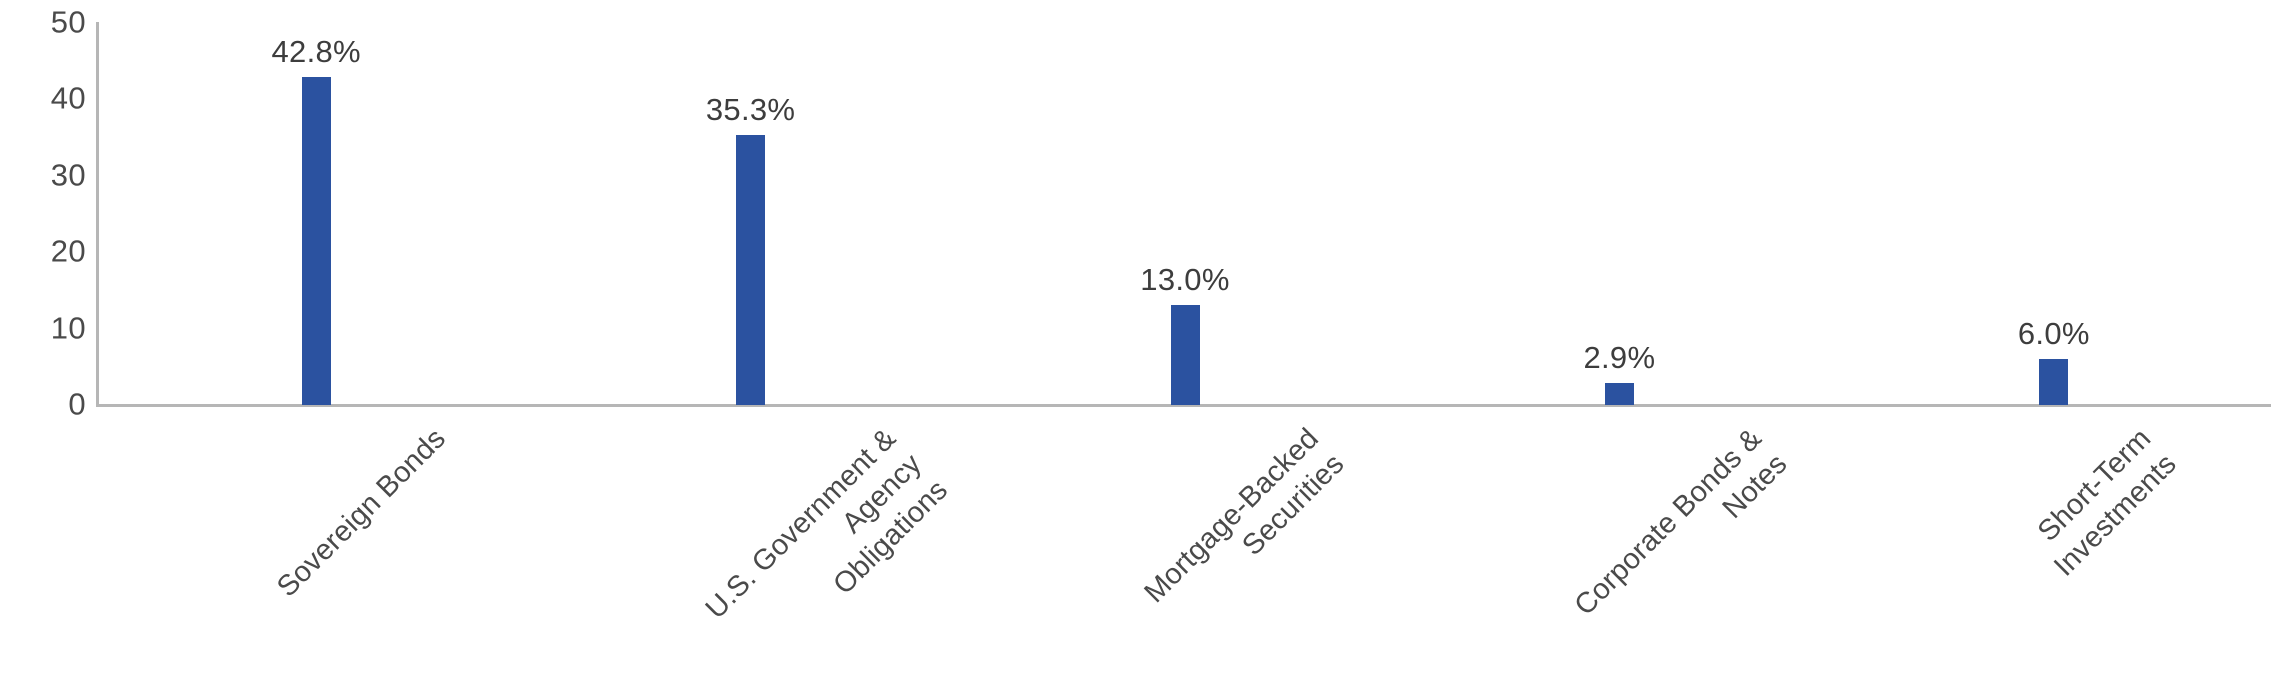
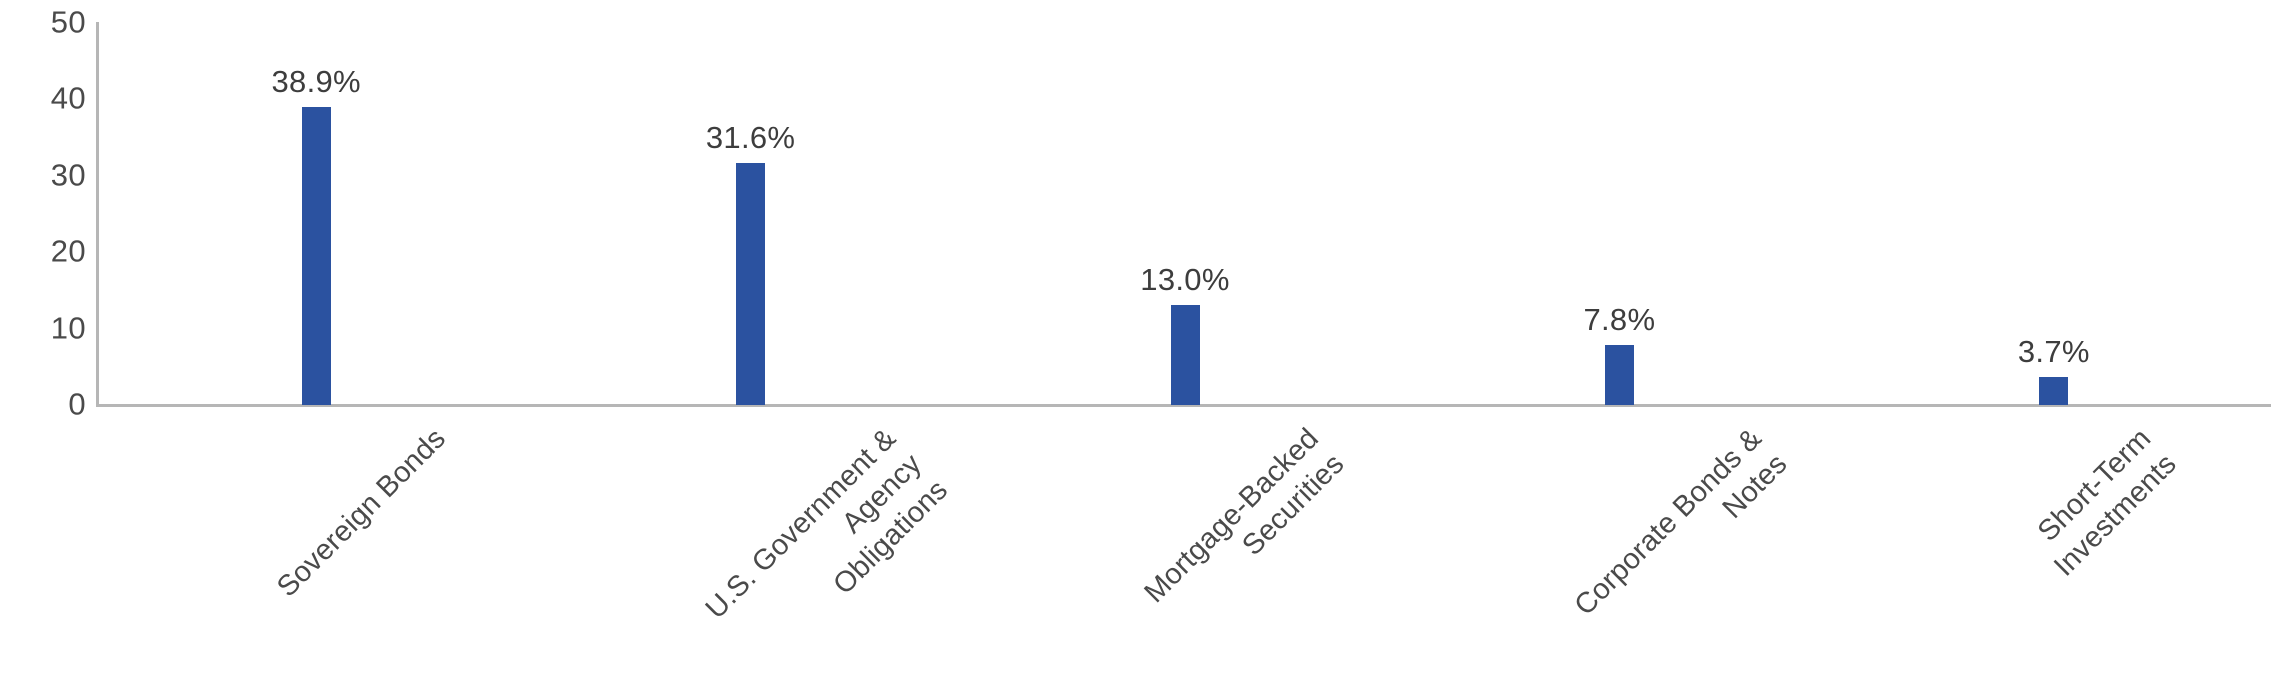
Sovereign Bonds: 42.8% -> 38.9%
U.S. Government & Agency Obligations: 35.3% -> 31.6%
Corporate Bonds & Notes: 2.9% -> 7.8%
Short-Term Investments: 6.0% -> 3.7%
